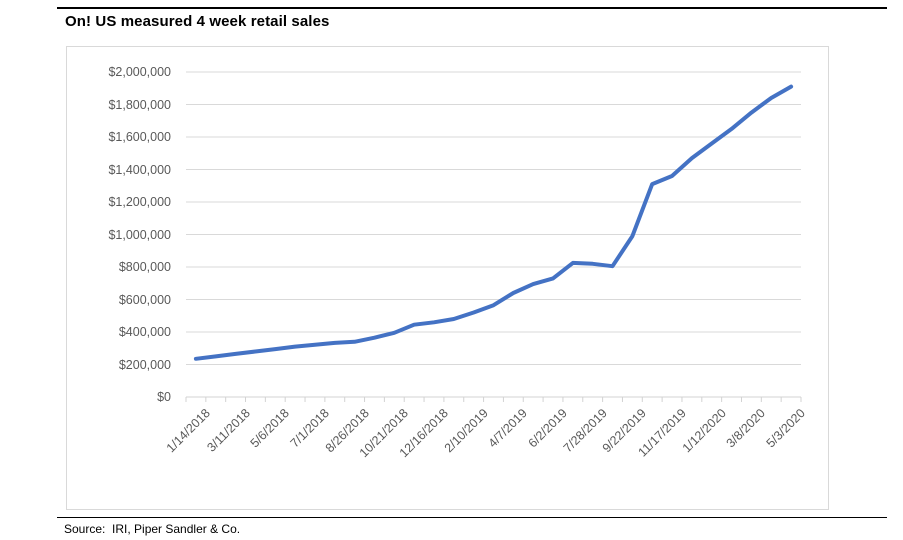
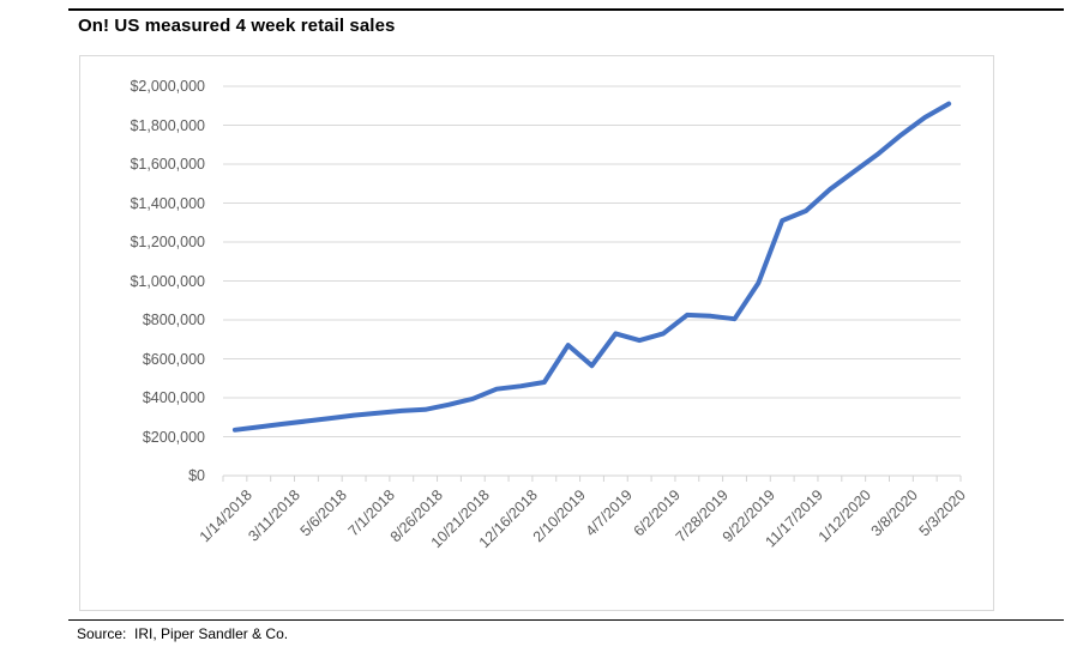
2/10/2019: $520000 -> $670000
4/7/2019: $640000 -> $730000
